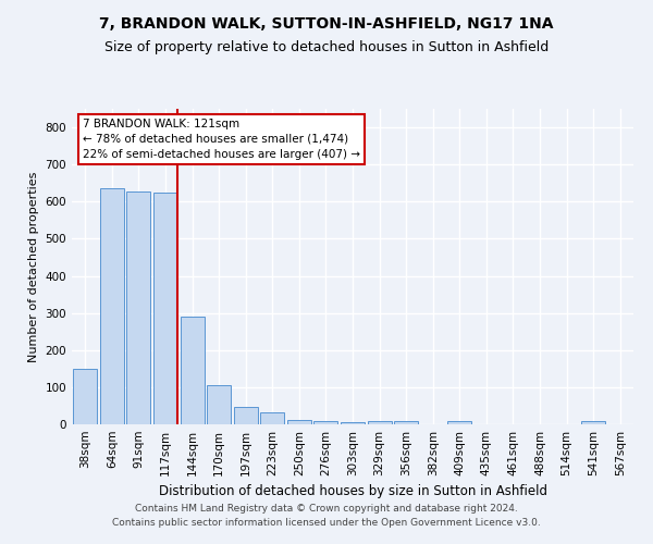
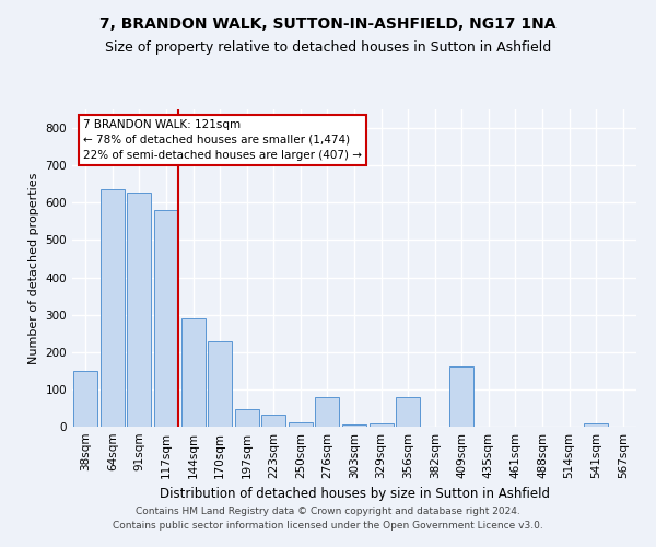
117sqm: 625 -> 580
170sqm: 105 -> 230
276sqm: 8 -> 80
356sqm: 10 -> 80
409sqm: 8 -> 160
